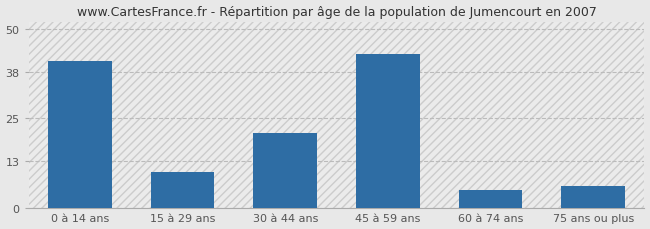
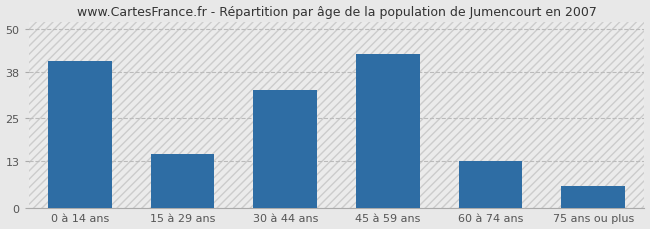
15 à 29 ans: 10 -> 15
30 à 44 ans: 21 -> 33
60 à 74 ans: 5 -> 13
